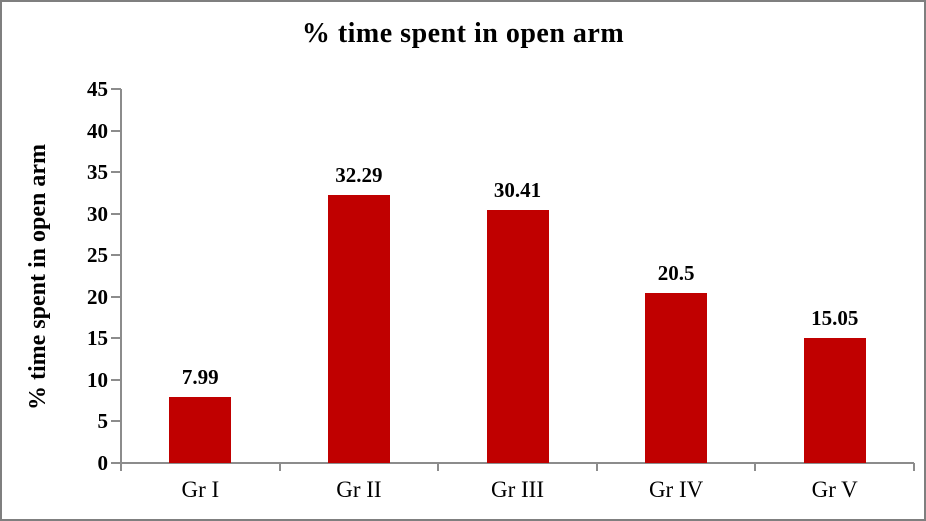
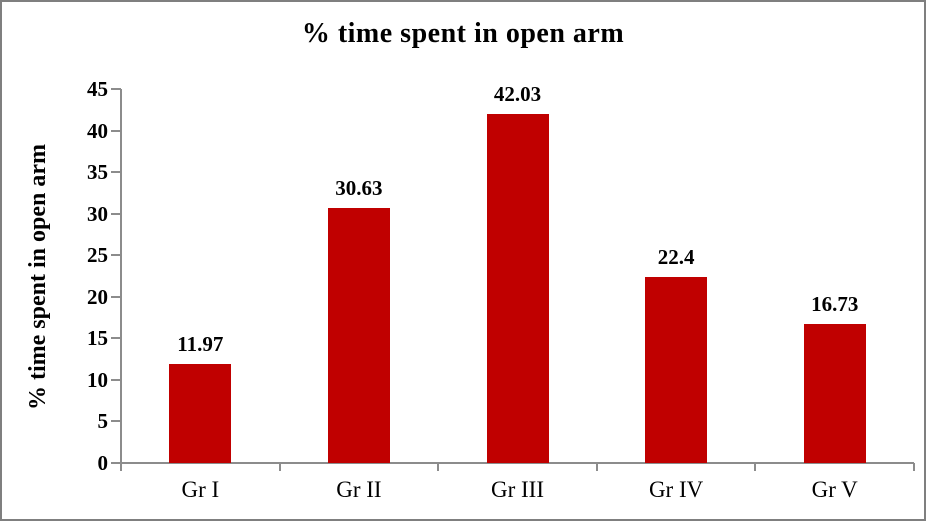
Gr I: 7.99 -> 11.97
Gr II: 32.29 -> 30.63
Gr III: 30.41 -> 42.03
Gr IV: 20.5 -> 22.4
Gr V: 15.05 -> 16.73
